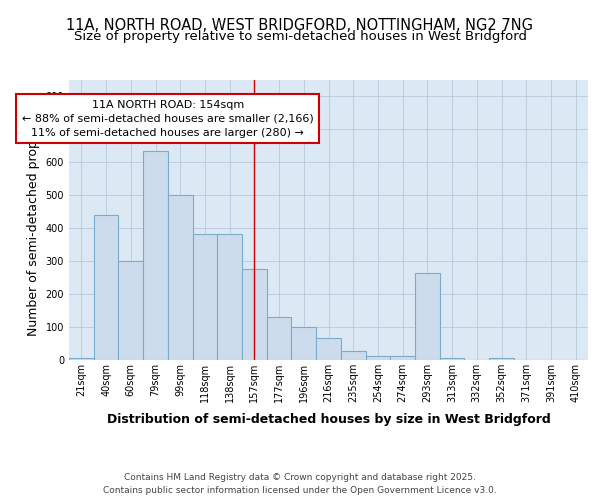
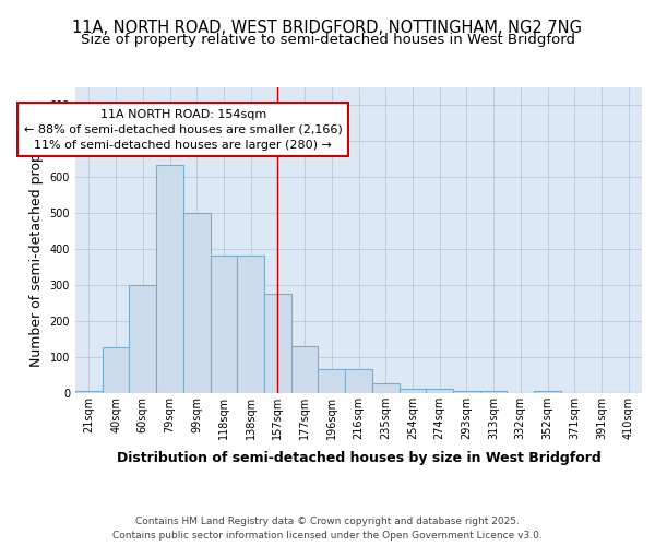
40sqm: 440 -> 127
196sqm: 100 -> 68
293sqm: 265 -> 5
